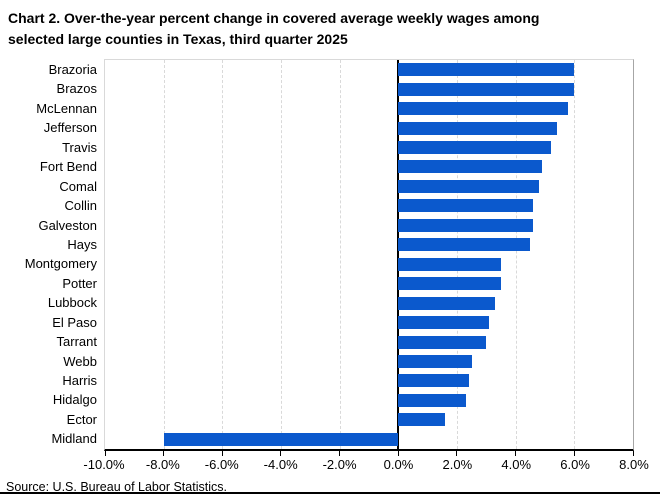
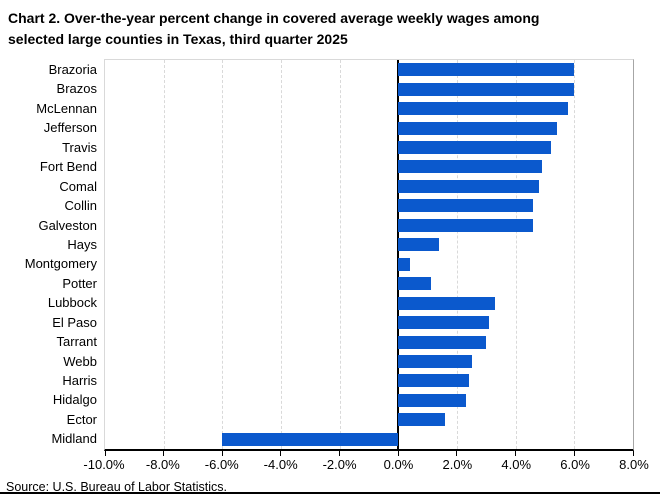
Hays: 4.5% -> 1.4%
Montgomery: 3.5% -> 0.4%
Potter: 3.5% -> 1.1%
Midland: -8.0% -> -6.0%
